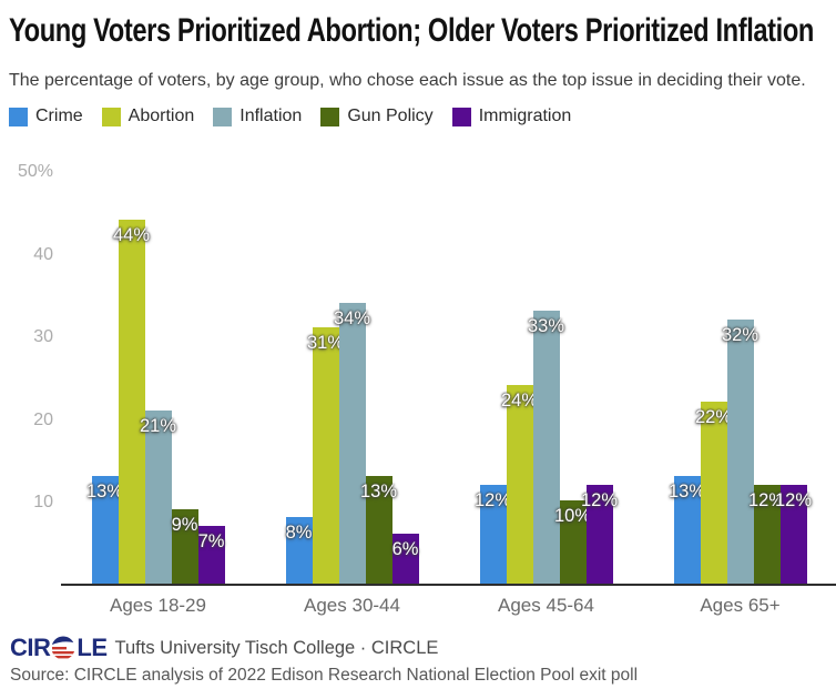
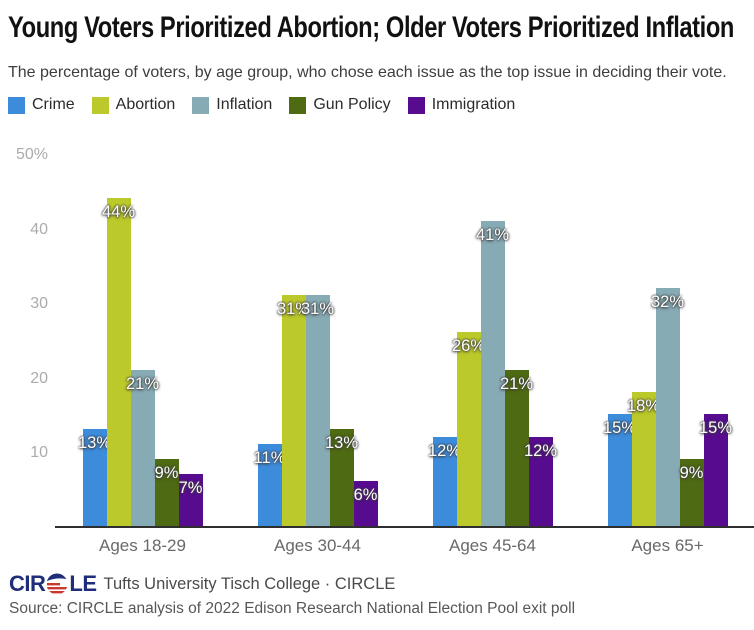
Crime/Ages 30-44: 8% -> 11%
Inflation/Ages 30-44: 34% -> 31%
Abortion/Ages 45-64: 24% -> 26%
Inflation/Ages 45-64: 33% -> 41%
Gun Policy/Ages 45-64: 10% -> 21%
Crime/Ages 65+: 13% -> 15%
Abortion/Ages 65+: 22% -> 18%
Gun Policy/Ages 65+: 12% -> 9%
Immigration/Ages 65+: 12% -> 15%
